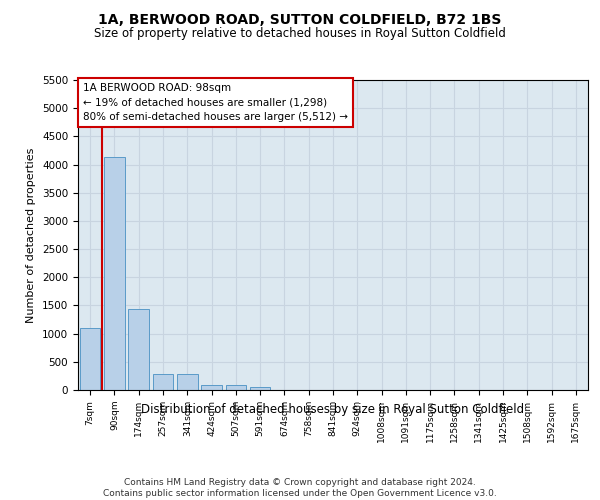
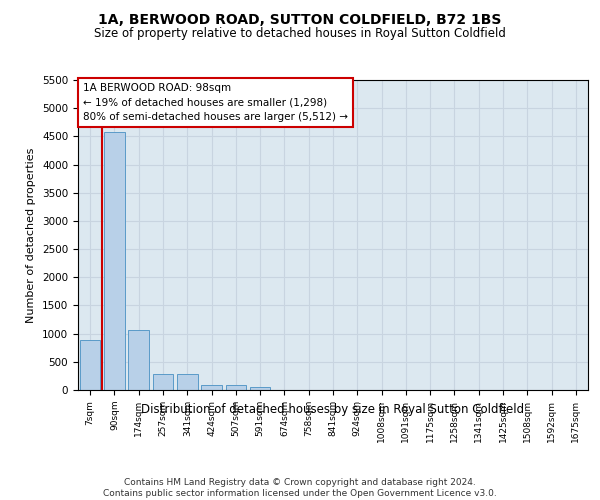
7sqm: 1100 -> 880
90sqm: 4140 -> 4580
174sqm: 1440 -> 1060
